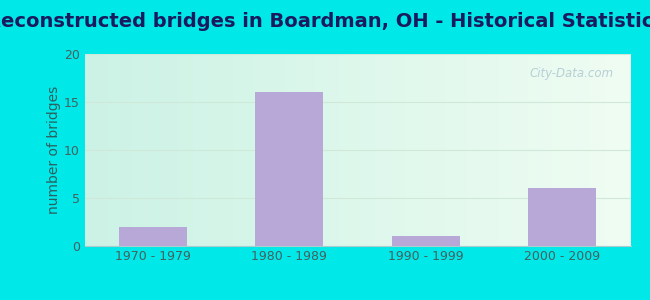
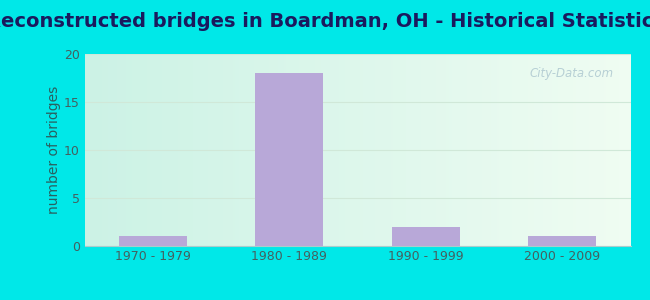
1970 - 1979: 2 -> 1
1980 - 1989: 16 -> 18
1990 - 1999: 1 -> 2
2000 - 2009: 6 -> 1
